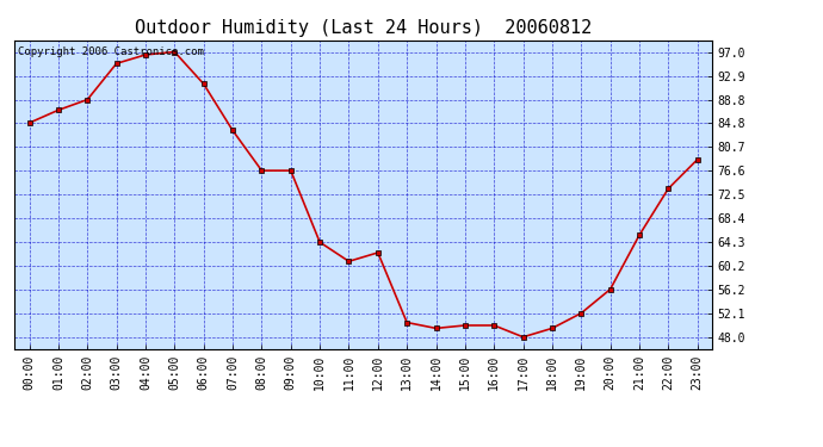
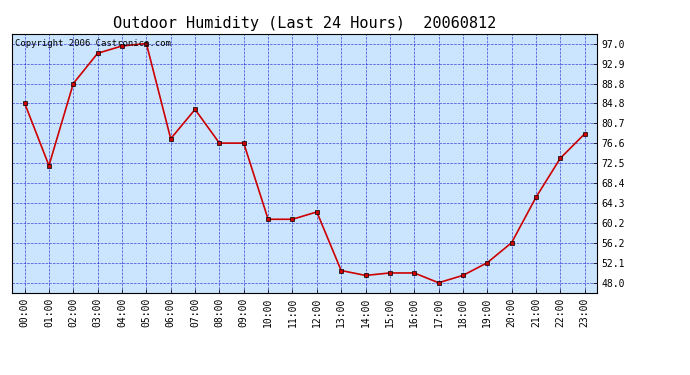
01:00: 87.0 -> 72.0
06:00: 91.5 -> 77.5
10:00: 64.3 -> 61.0
